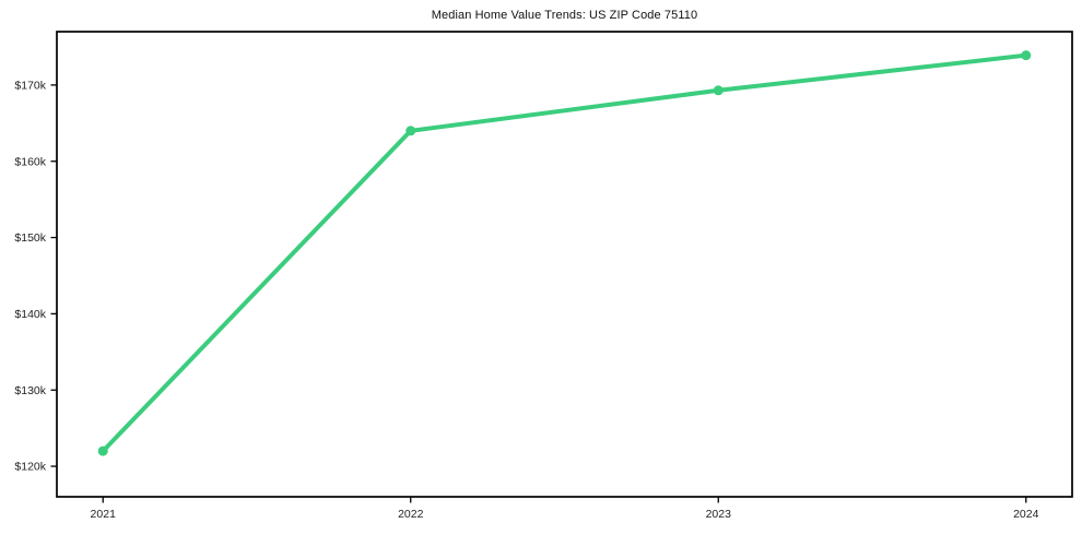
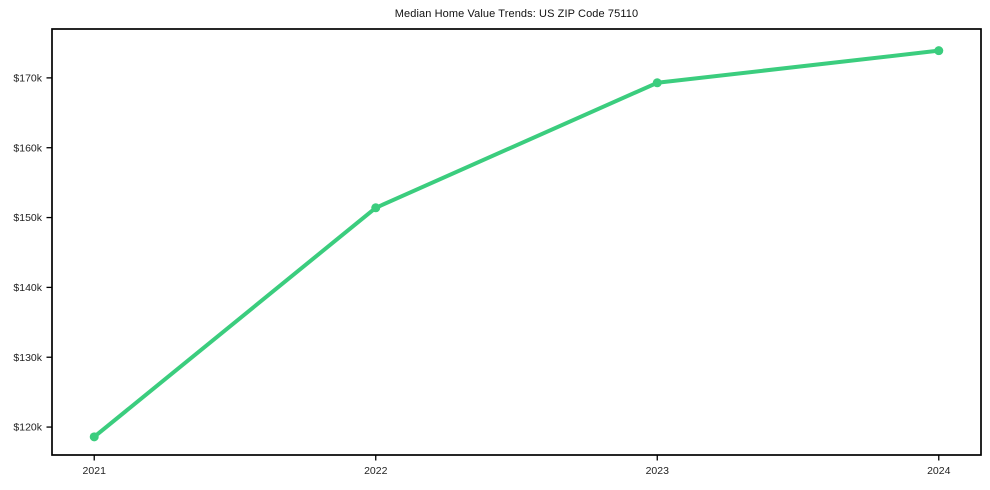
2021: $122k -> $119k
2022: $164k -> $151k
